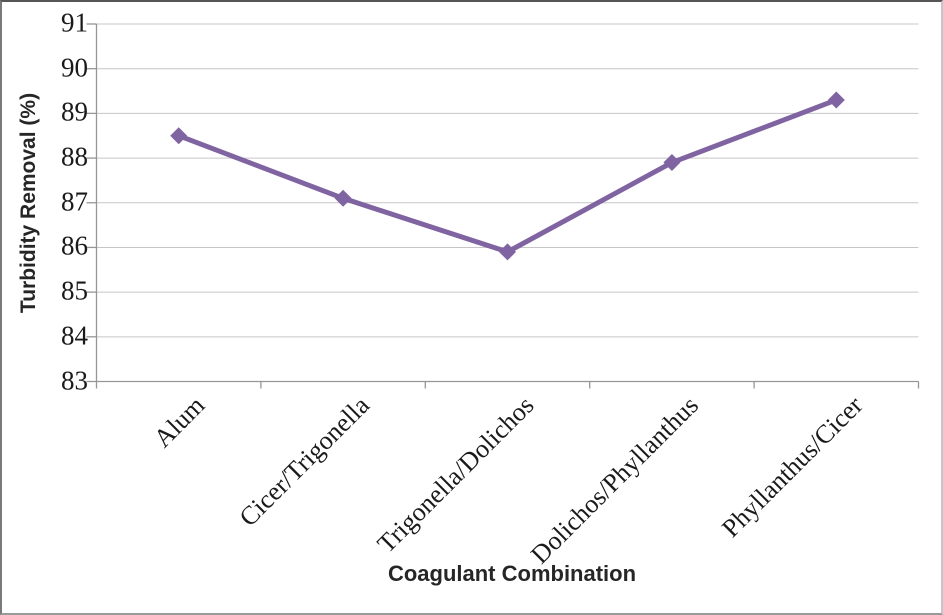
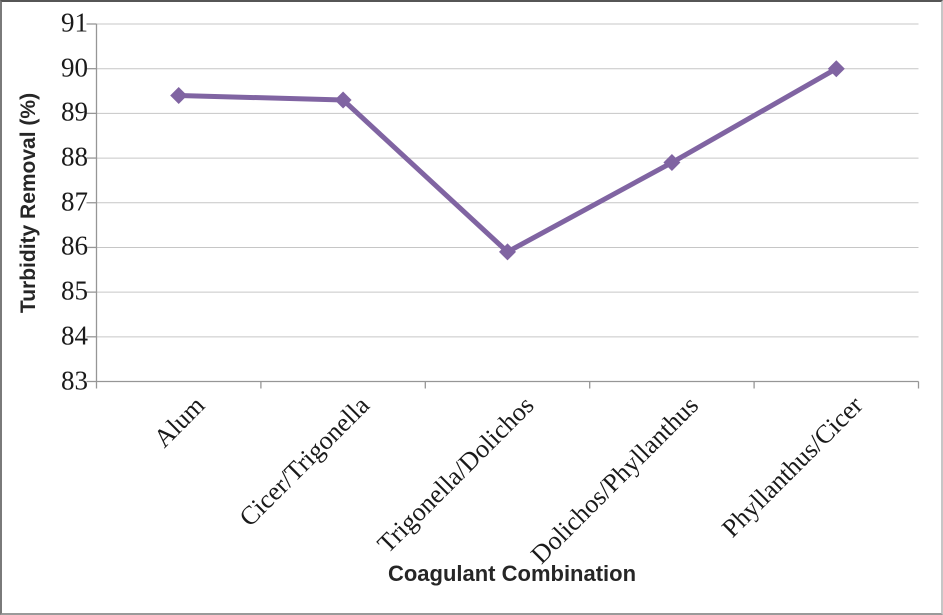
Alum: 88.5 -> 89.4
Cicer/Trigonella: 87.1 -> 89.3
Phyllanthus/Cicer: 89.3 -> 90.0
